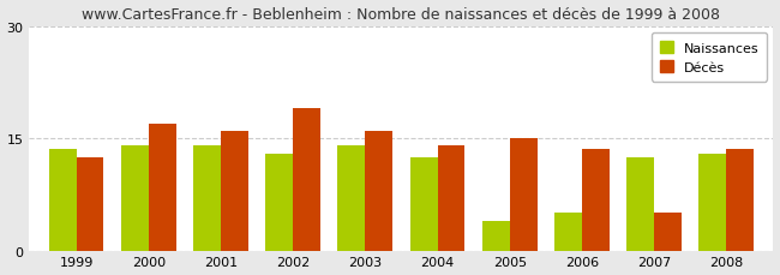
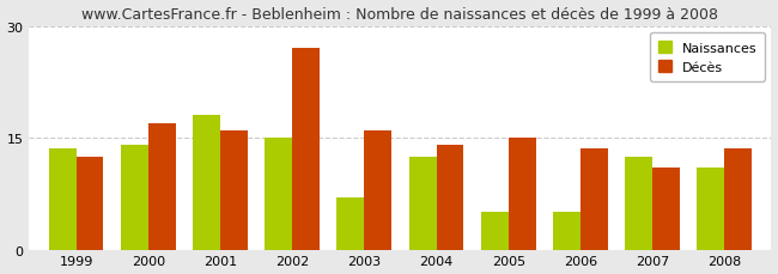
Naissances/2001: 14.0 -> 18.0
Naissances/2002: 13.0 -> 15.0
Décès/2002: 19.0 -> 27.0
Naissances/2003: 14.0 -> 7.0
Naissances/2005: 4.0 -> 5.0
Décès/2007: 5.0 -> 11.0
Naissances/2008: 13.0 -> 11.0
